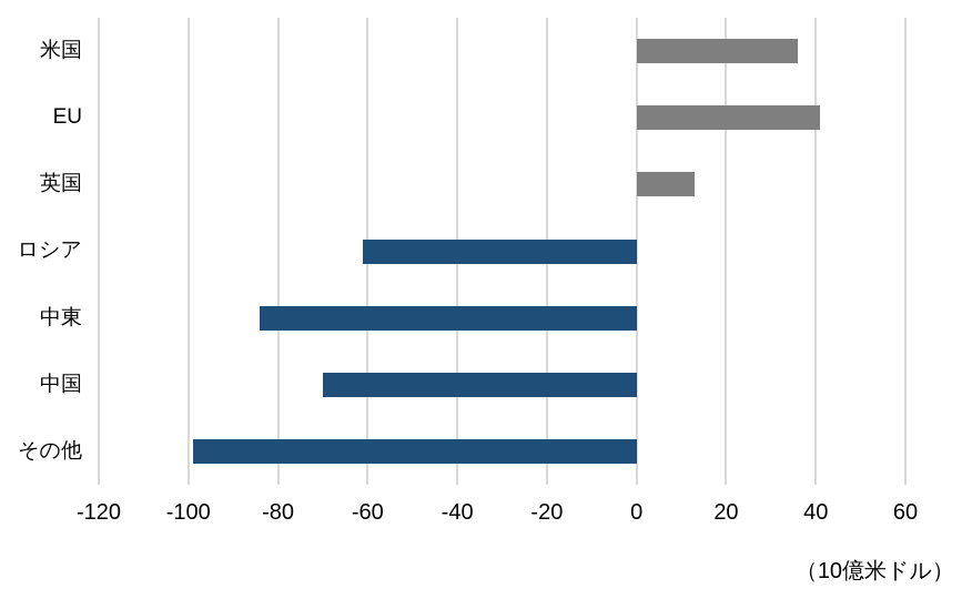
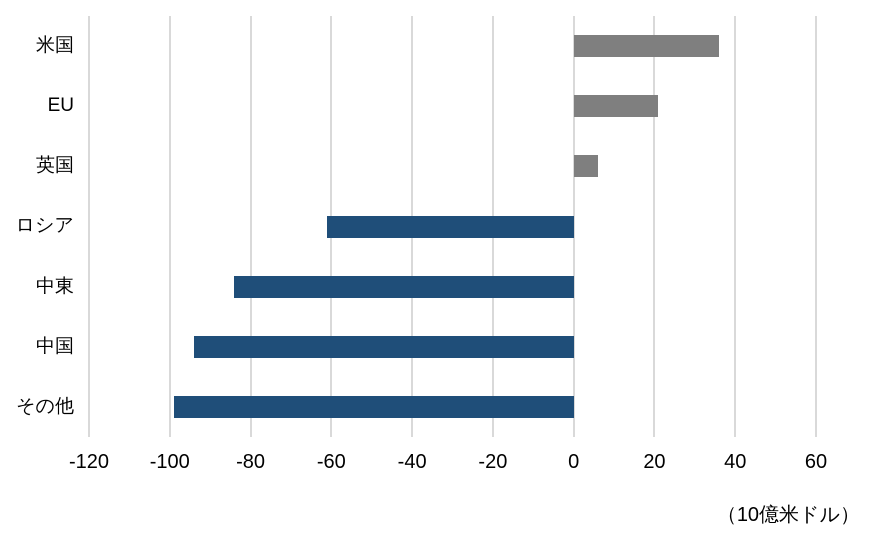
EU: 41 -> 21
英国: 13 -> 6
中国: -70 -> -94
